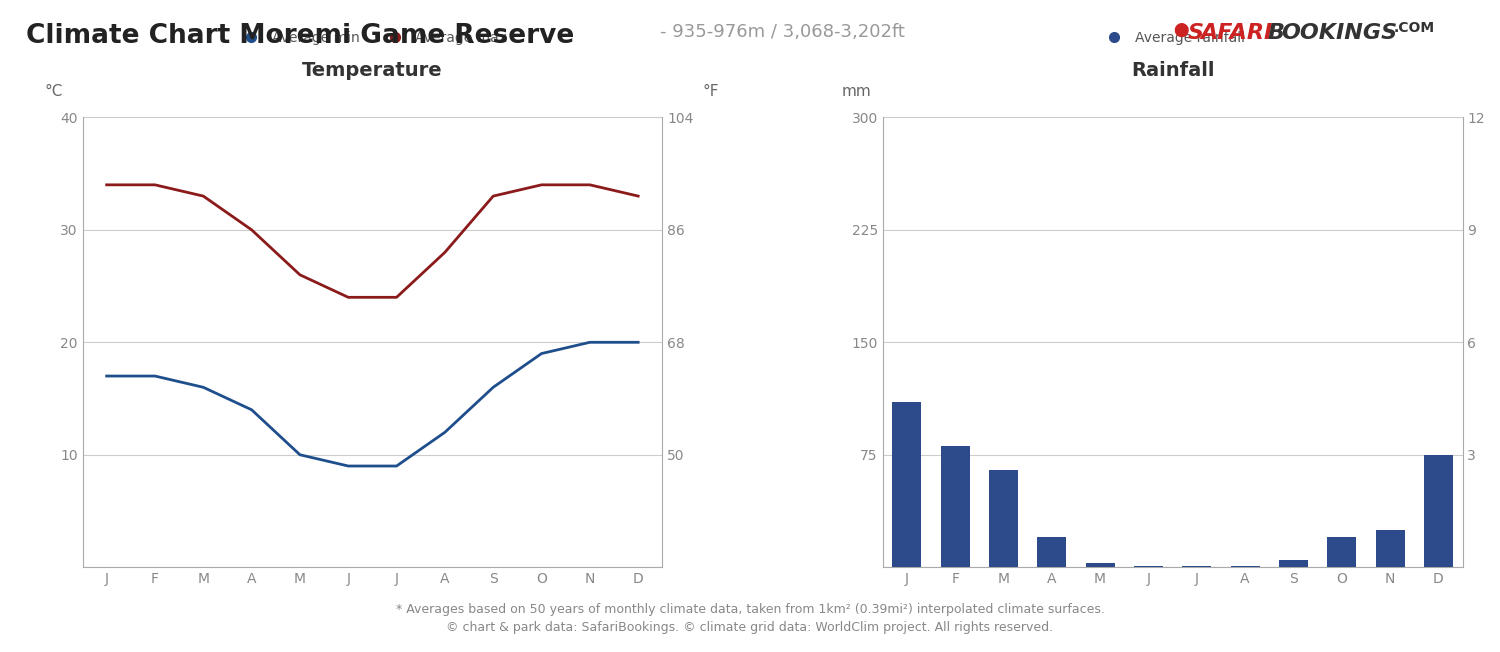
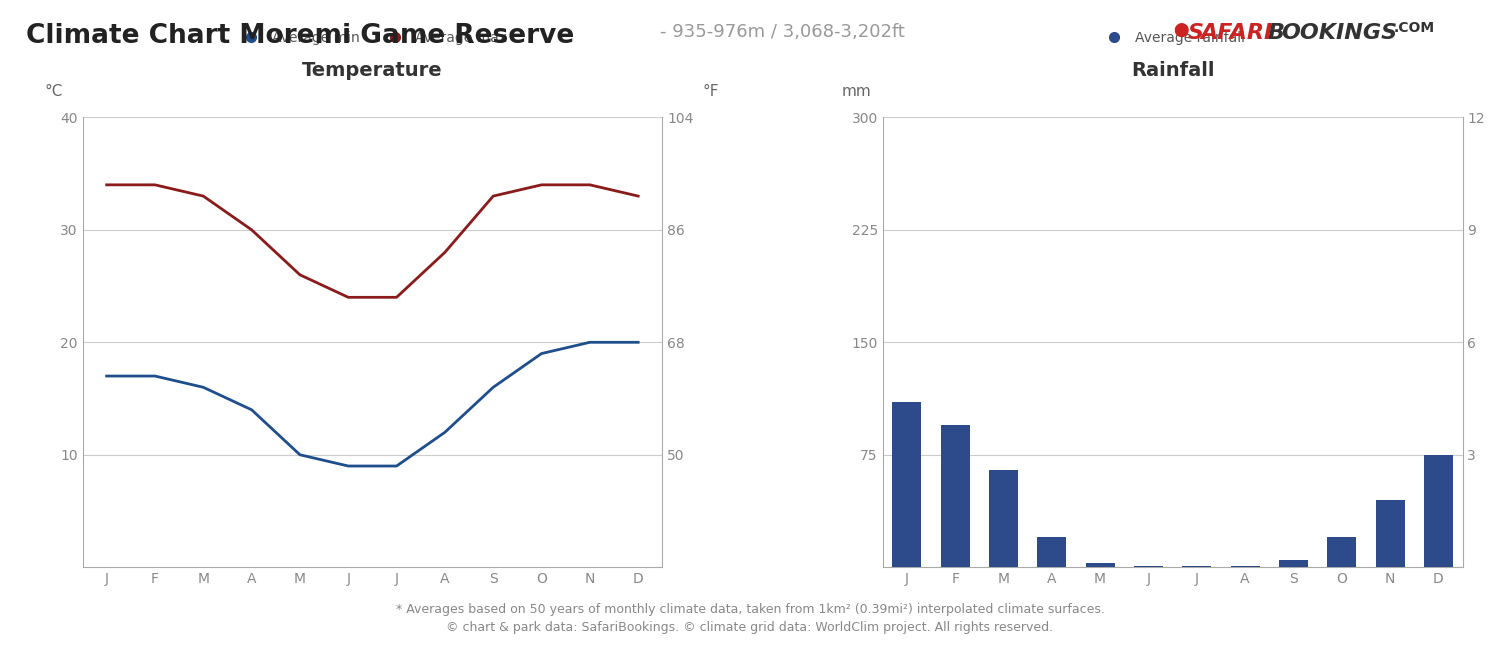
Rainfall/F: 81 -> 95
Rainfall/N: 25 -> 45
